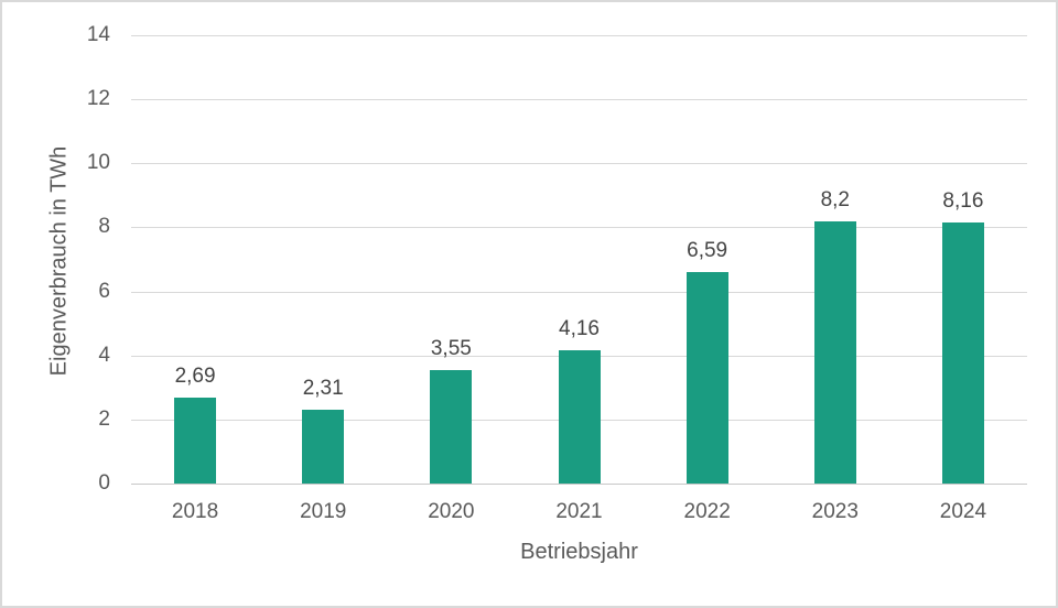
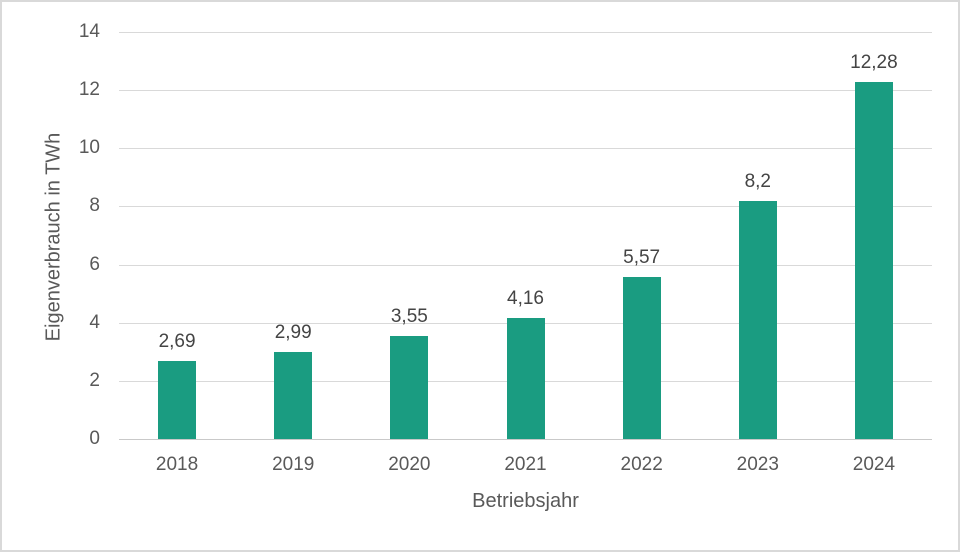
2019: 2,31 -> 2,99
2022: 6,59 -> 5,57
2024: 8,16 -> 12,28
